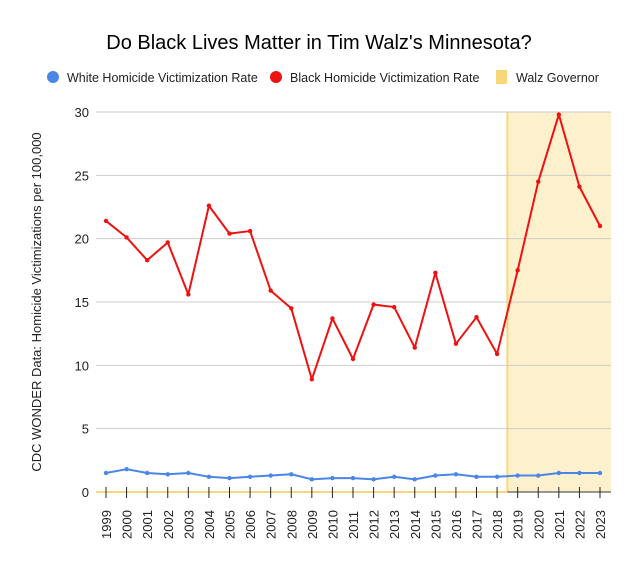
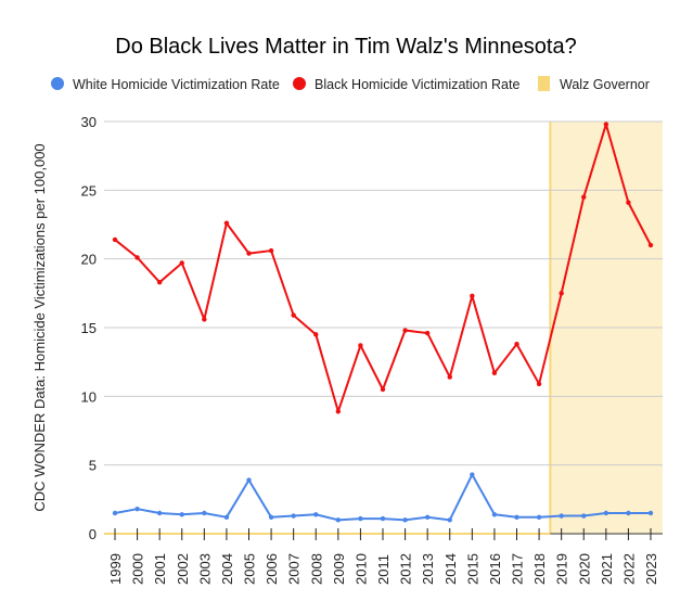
White Homicide Victimization Rate/2005: 1.1 -> 3.9
White Homicide Victimization Rate/2015: 1.3 -> 4.3
